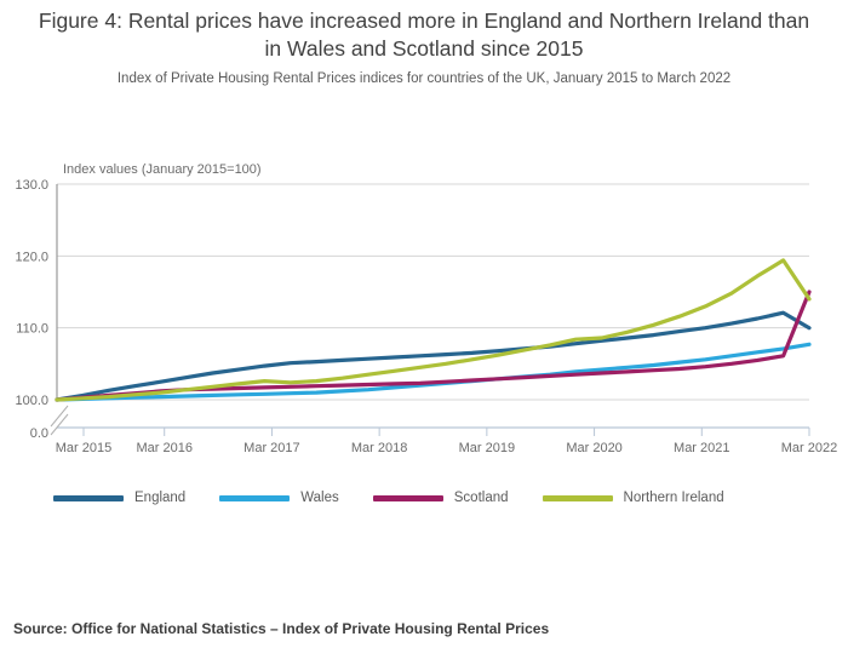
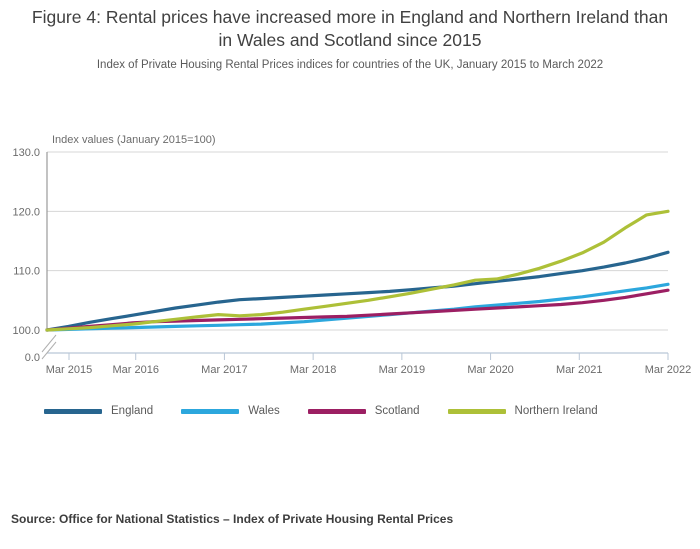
England/Mar 2022: 110 -> 113
Scotland/Mar 2022: 115 -> 107
Northern Ireland/Mar 2022: 114 -> 120
